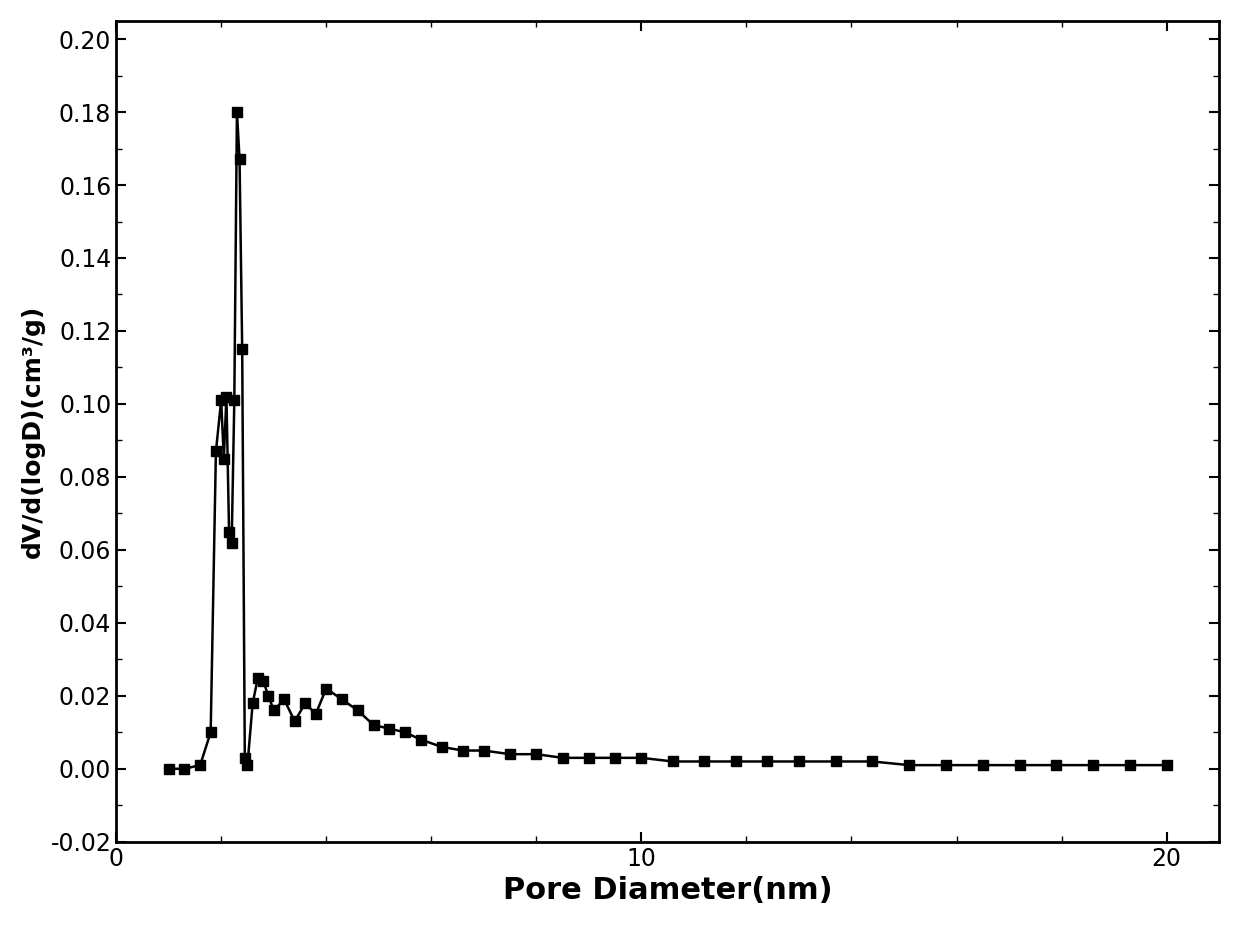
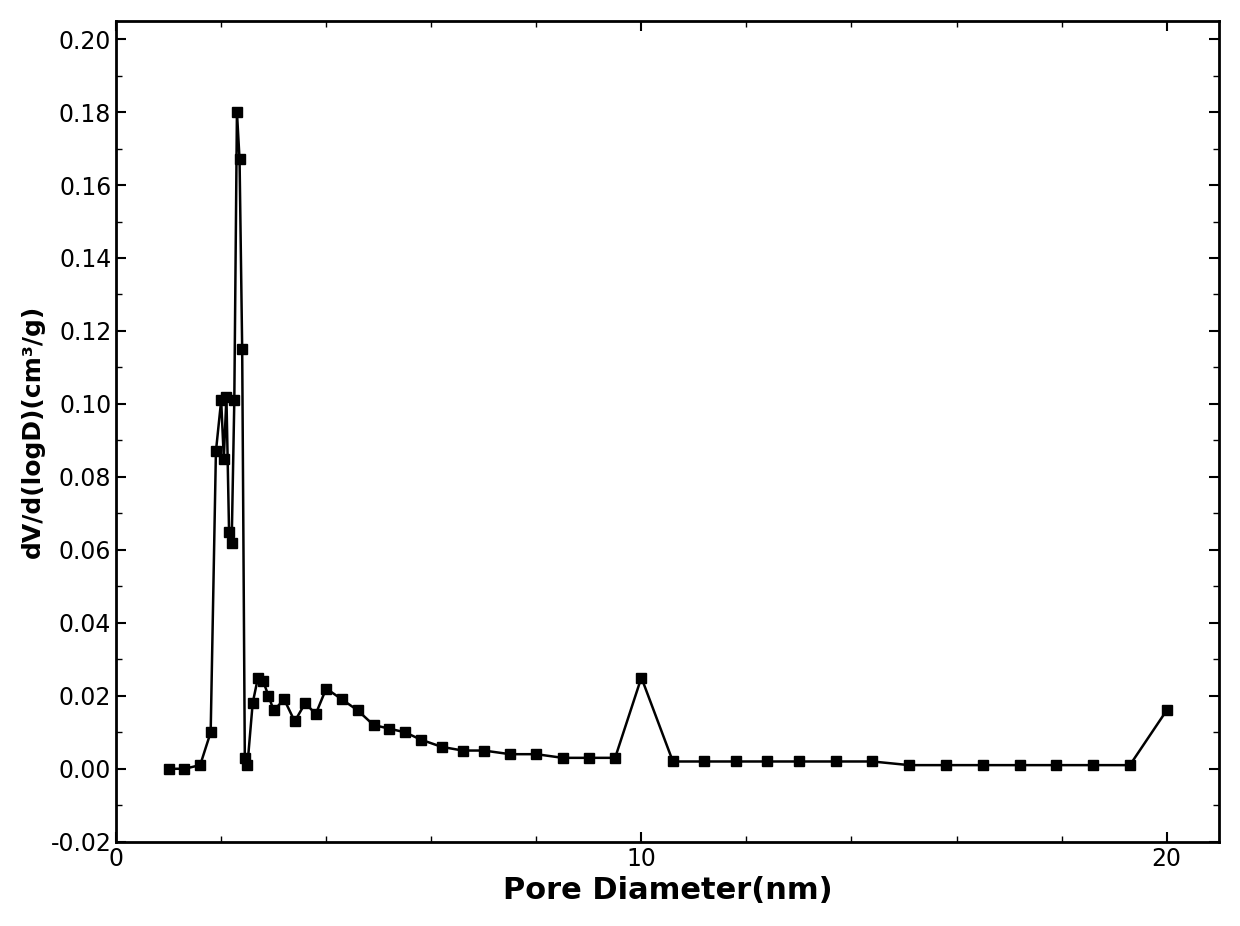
10: 0.003 -> 0.025
20: 0.001 -> 0.016
